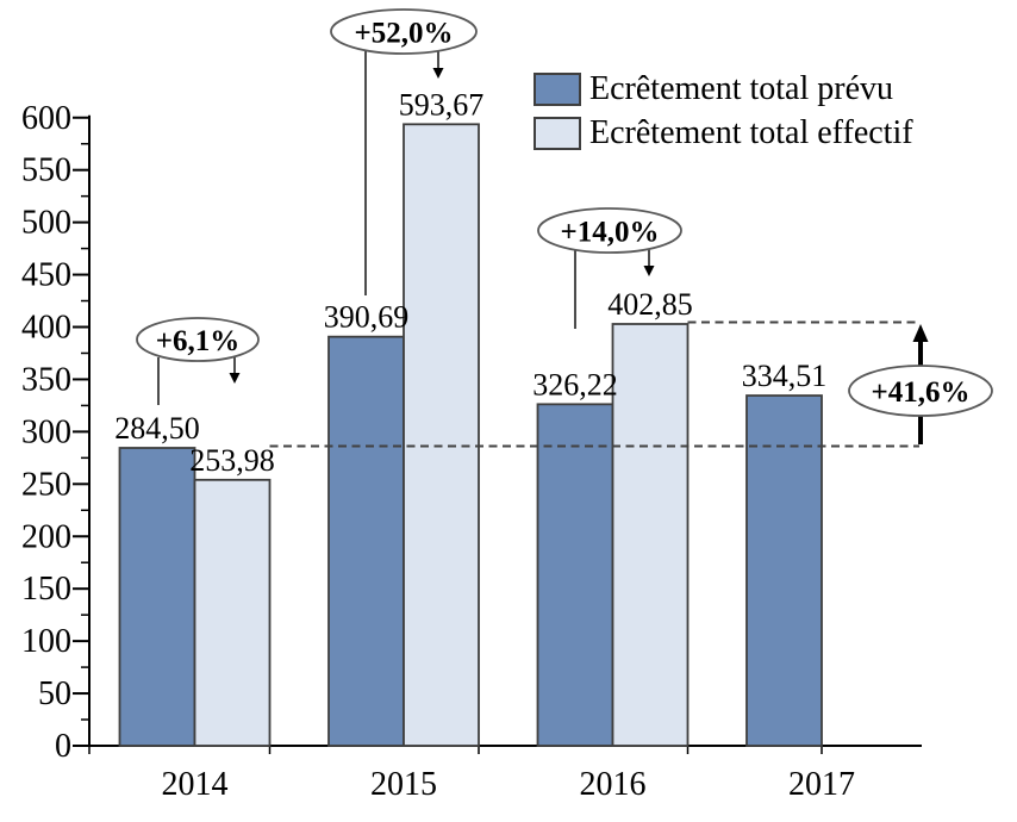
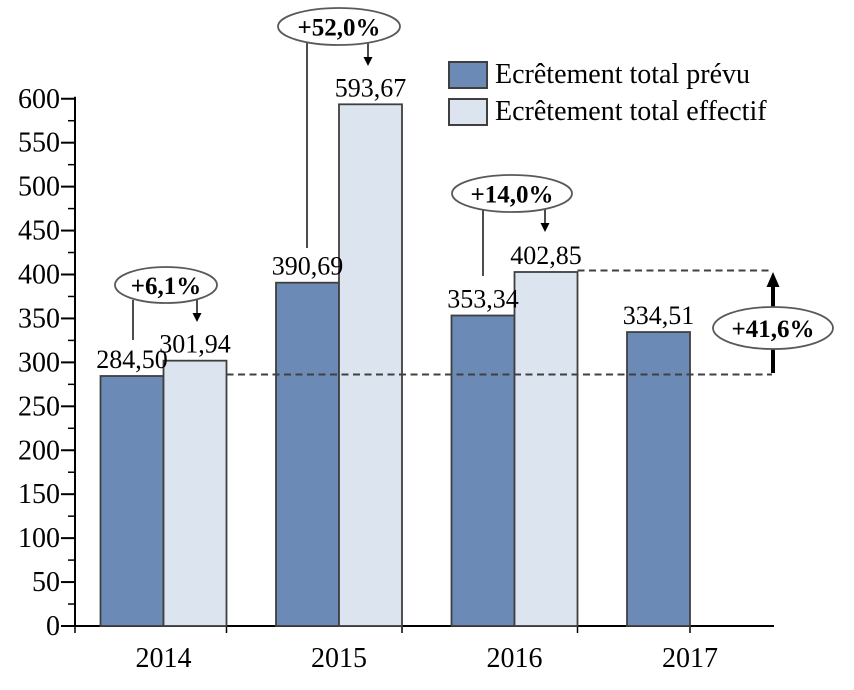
Ecrêtement total effectif/2014: 253,98 -> 301,94
Ecrêtement total prévu/2016: 326,22 -> 353,34
